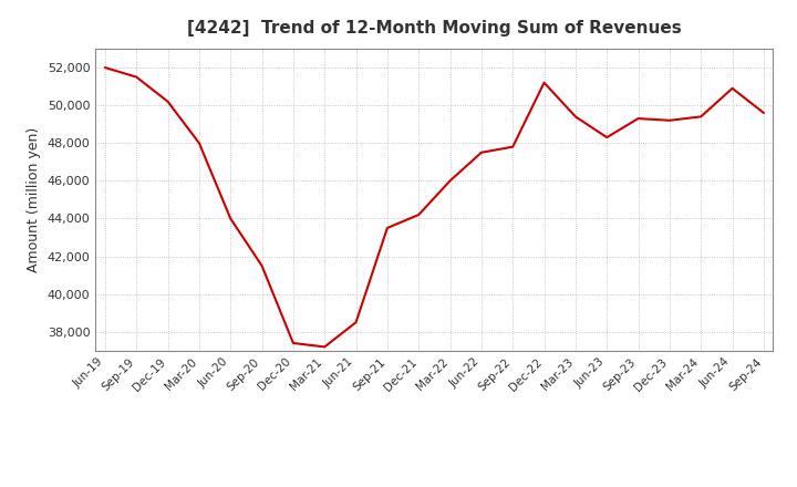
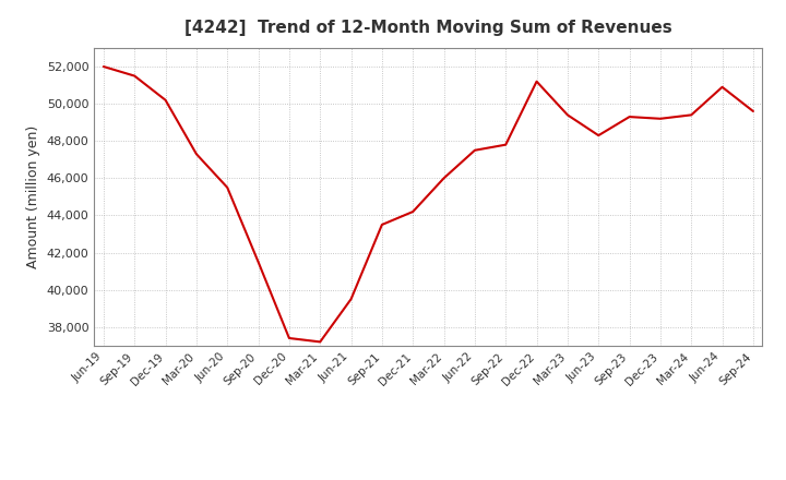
Mar-20: 48,000 -> 47,300
Jun-20: 44,000 -> 45,500
Jun-21: 38,500 -> 39,500
